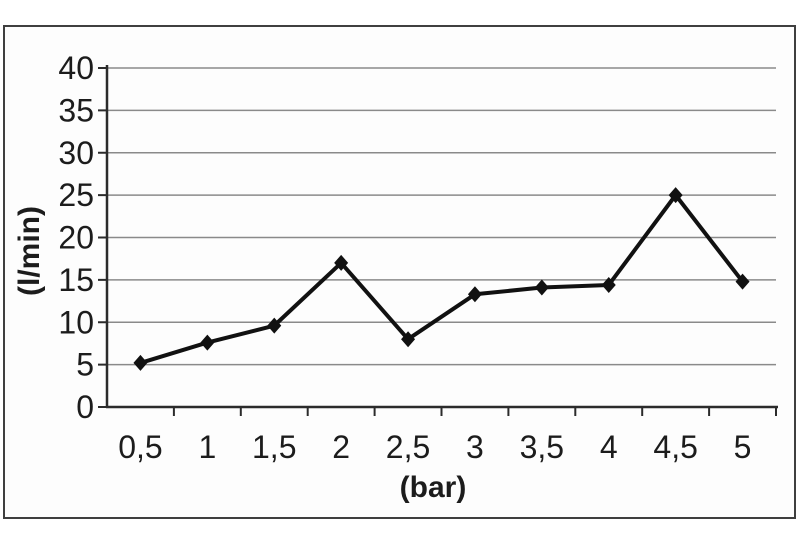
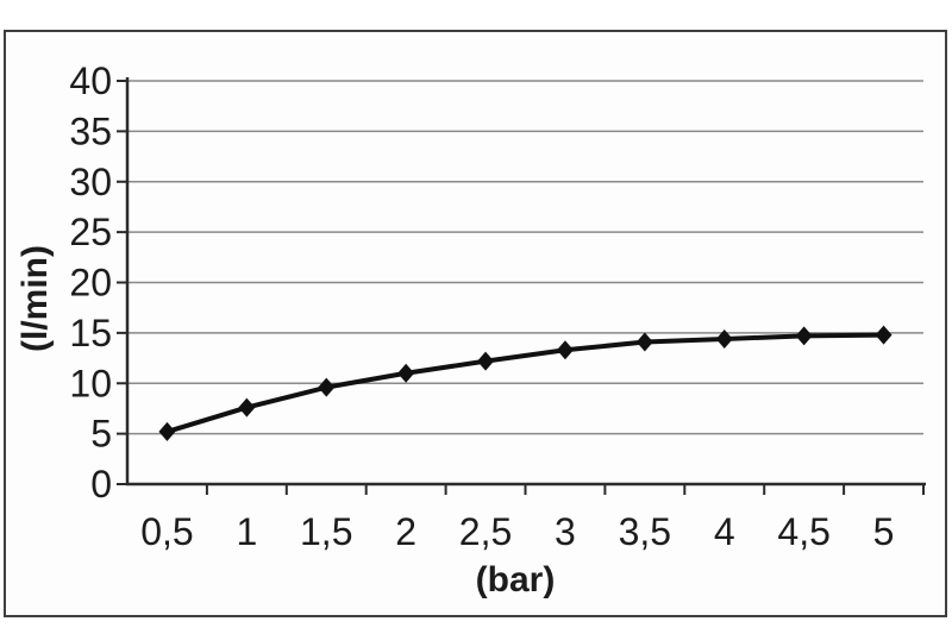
2: 17 -> 11
2,5: 8 -> 12
4,5: 25 -> 15
